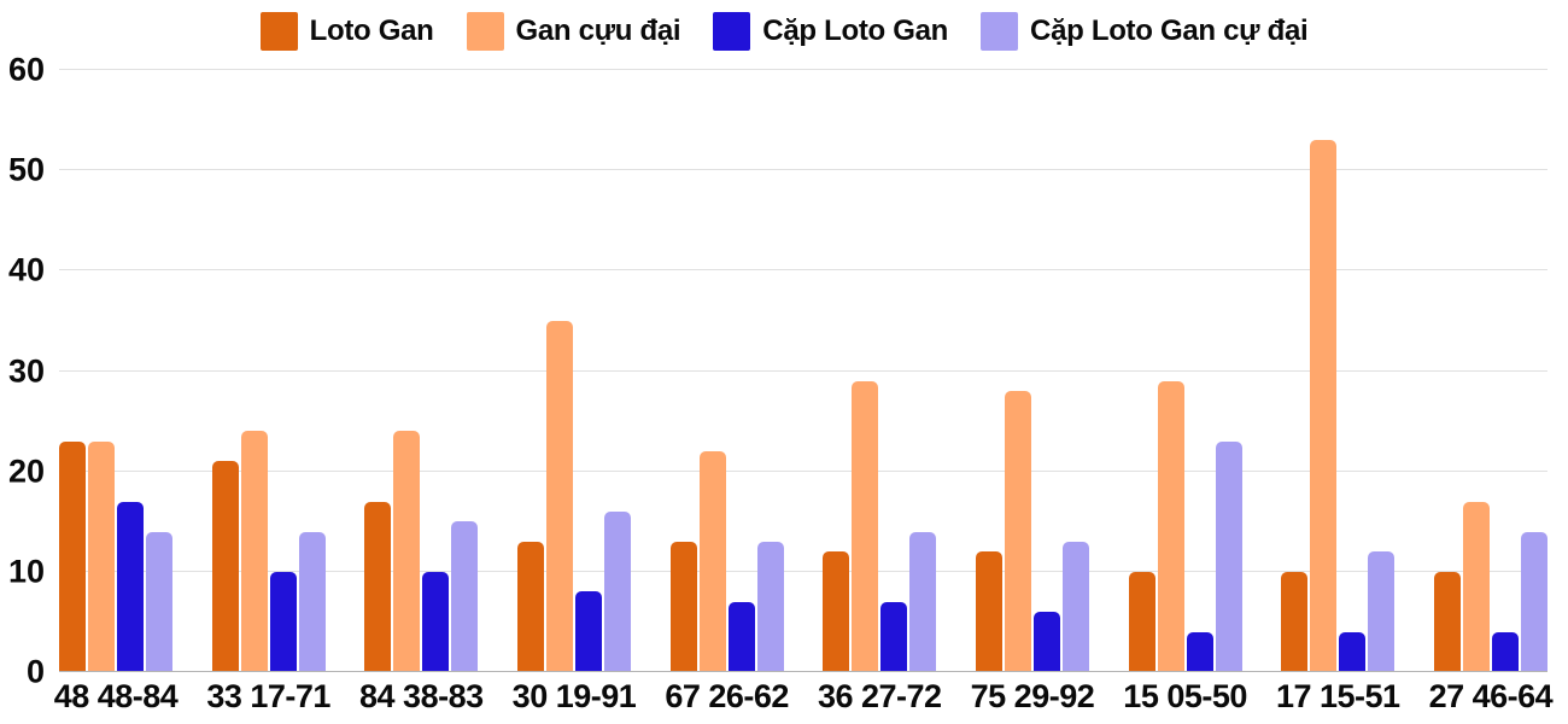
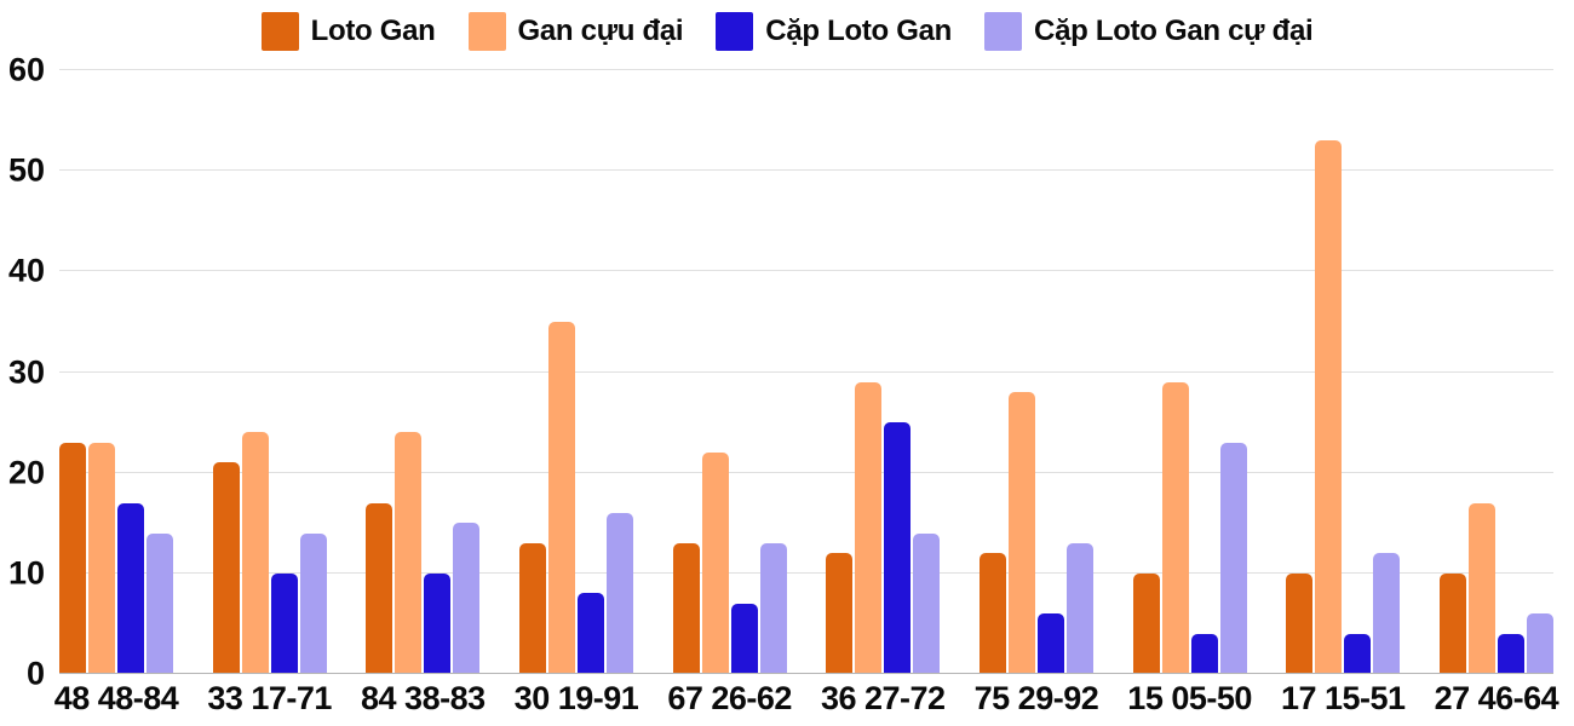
Cặp Loto Gan/36 27-72: 7 -> 25
Cặp Loto Gan cự đại/27 46-64: 14 -> 6
